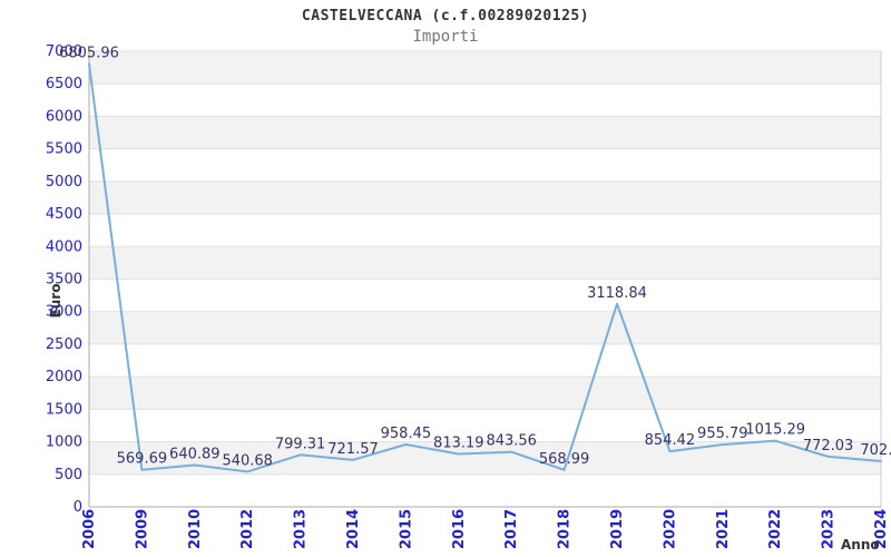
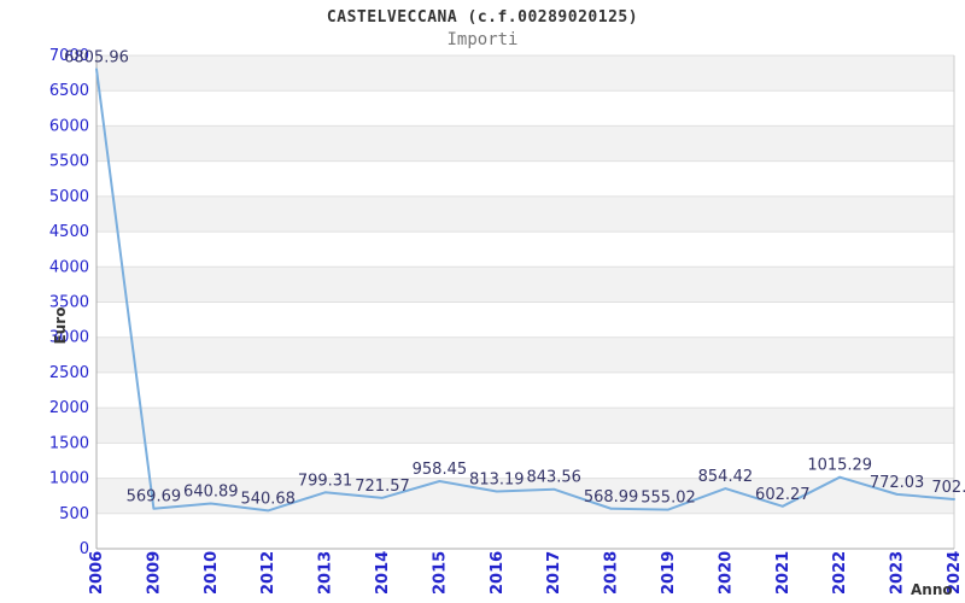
2019: 3118.84 -> 555.02
2021: 955.79 -> 602.27
